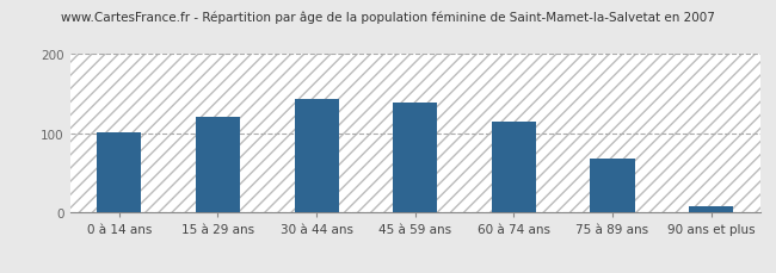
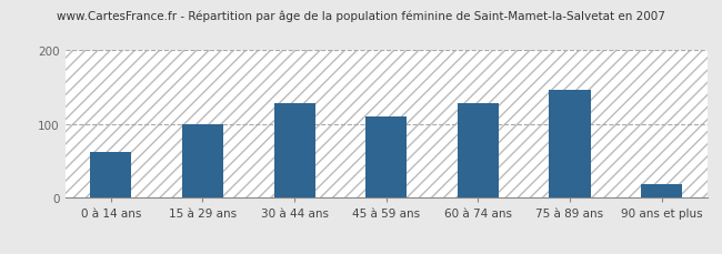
0 à 14 ans: 101 -> 62
15 à 29 ans: 120 -> 100
30 à 44 ans: 143 -> 128
45 à 59 ans: 138 -> 110
60 à 74 ans: 115 -> 128
75 à 89 ans: 68 -> 146
90 ans et plus: 8 -> 18
